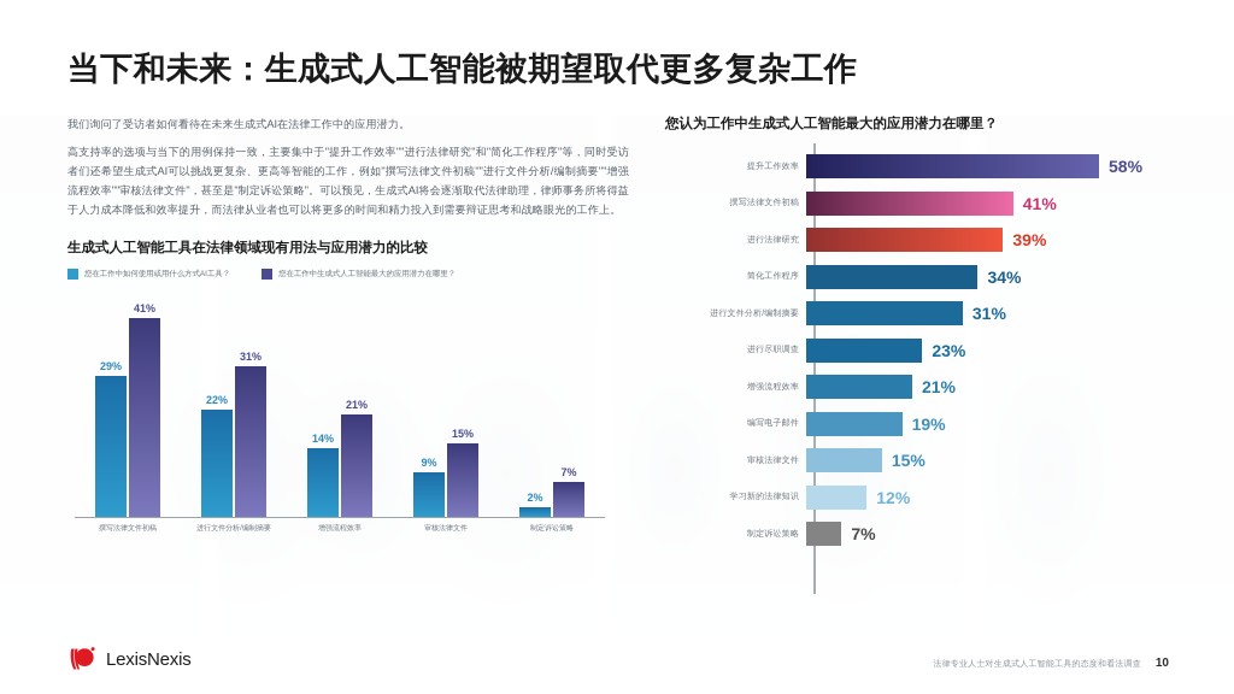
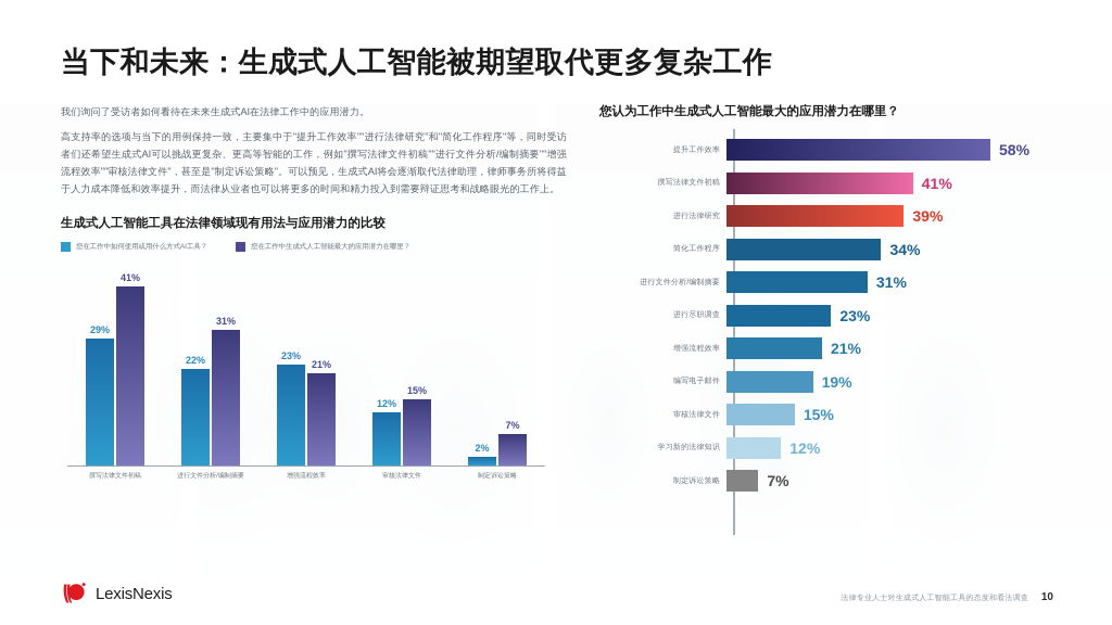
生成式人工智能工具在法律领域现有用法与应用潜力的比较/您在工作中如何使用或用什么方式AI工具？/增强流程效率: 14% -> 23%
生成式人工智能工具在法律领域现有用法与应用潜力的比较/您在工作中如何使用或用什么方式AI工具？/审核法律文件: 9% -> 12%
